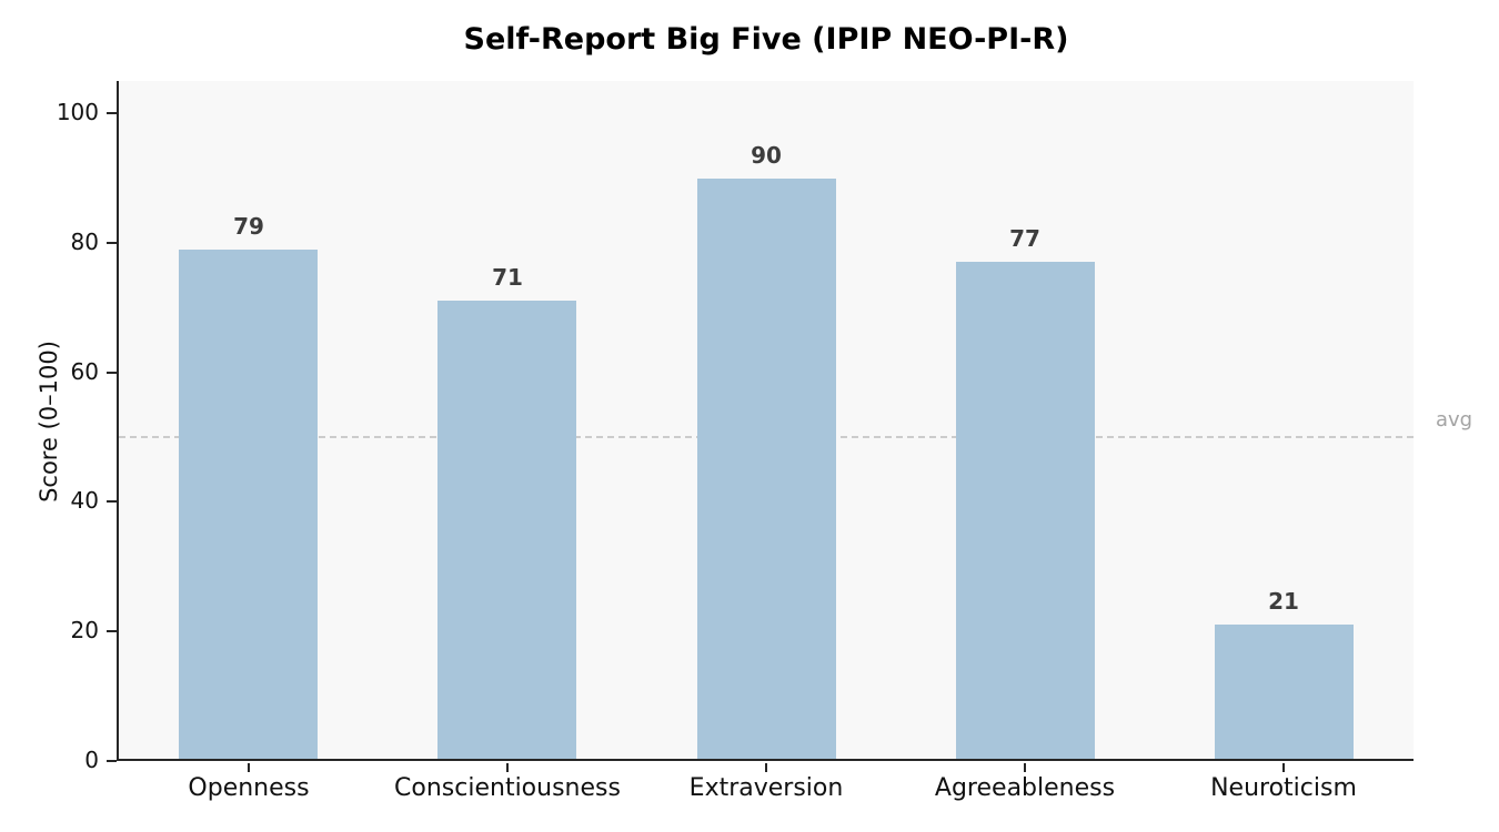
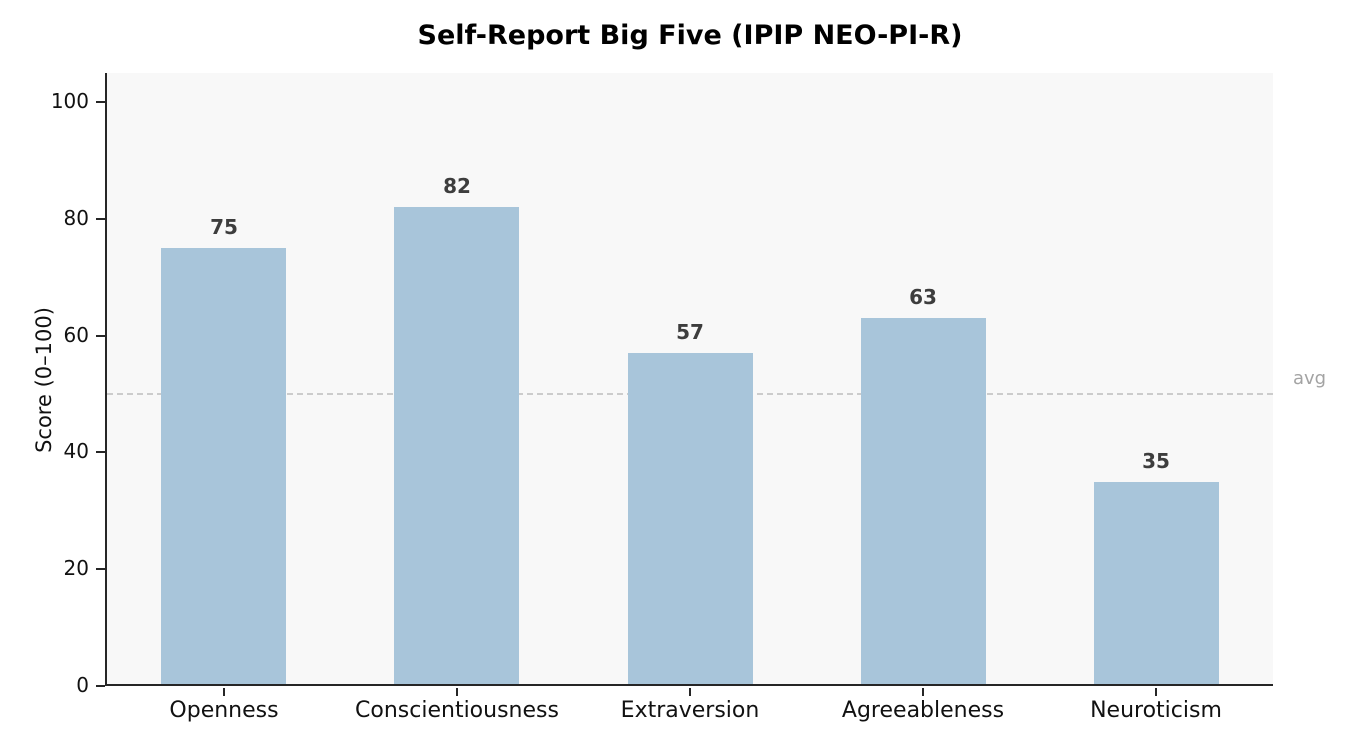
Openness: 79 -> 75
Conscientiousness: 71 -> 82
Extraversion: 90 -> 57
Agreeableness: 77 -> 63
Neuroticism: 21 -> 35
